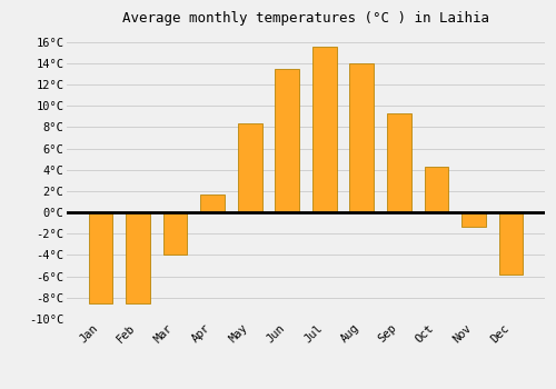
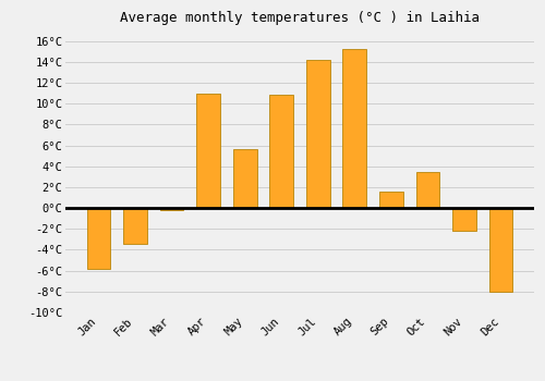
Jan: -8.5°C -> -5.8°C
Feb: -8.5°C -> -3.4°C
Mar: -4.0°C -> -0.2°C
Apr: 1.7°C -> 11.0°C
May: 8.3°C -> 5.6°C
Jun: 13.5°C -> 10.8°C
Jul: 15.5°C -> 14.2°C
Aug: 14.0°C -> 15.2°C
Sep: 9.3°C -> 1.6°C
Oct: 4.3°C -> 3.4°C
Nov: -1.3°C -> -2.2°C
Dec: -5.8°C -> -8.0°C
